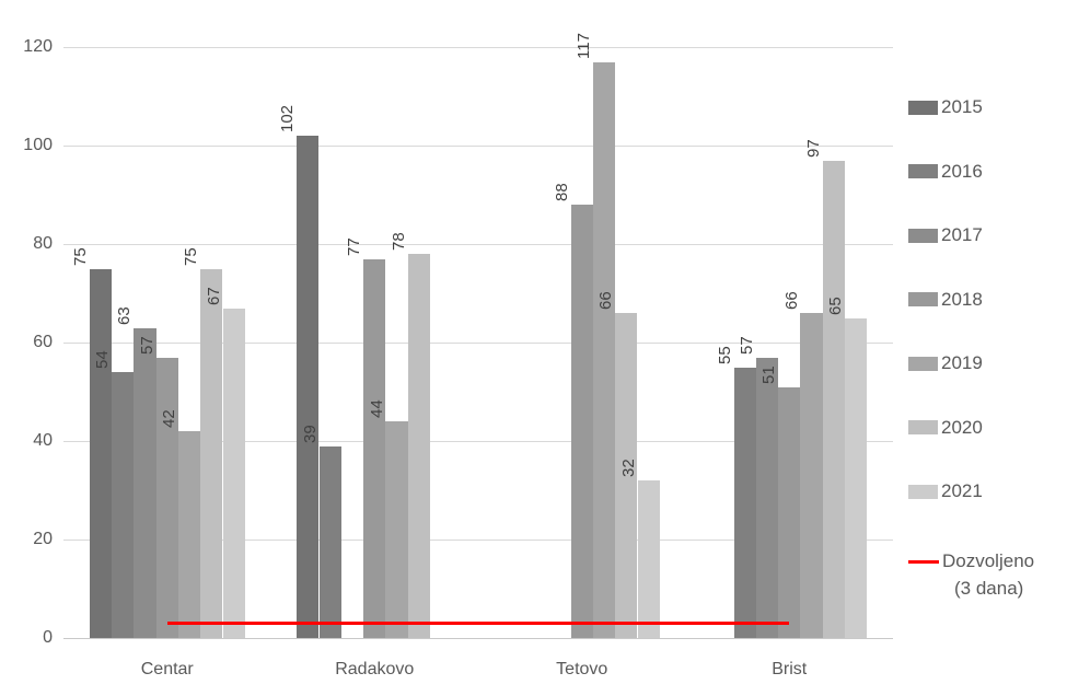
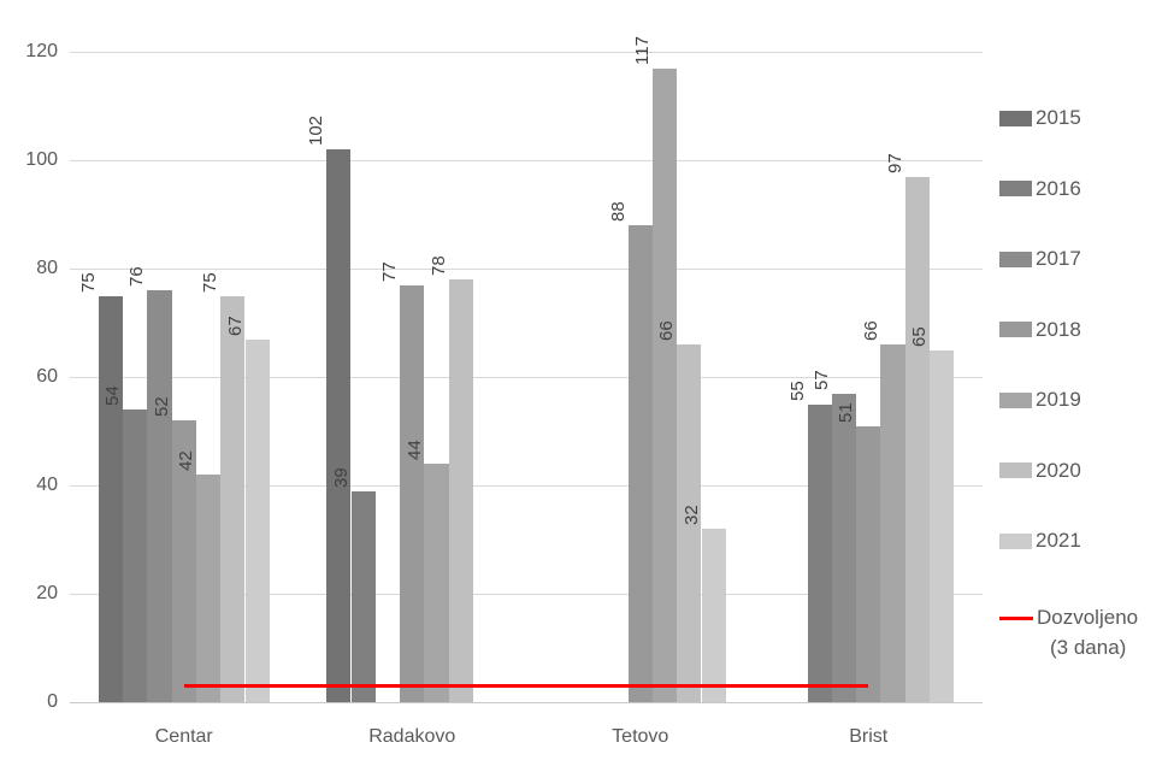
2017/Centar: 63 -> 76
2018/Centar: 57 -> 52
